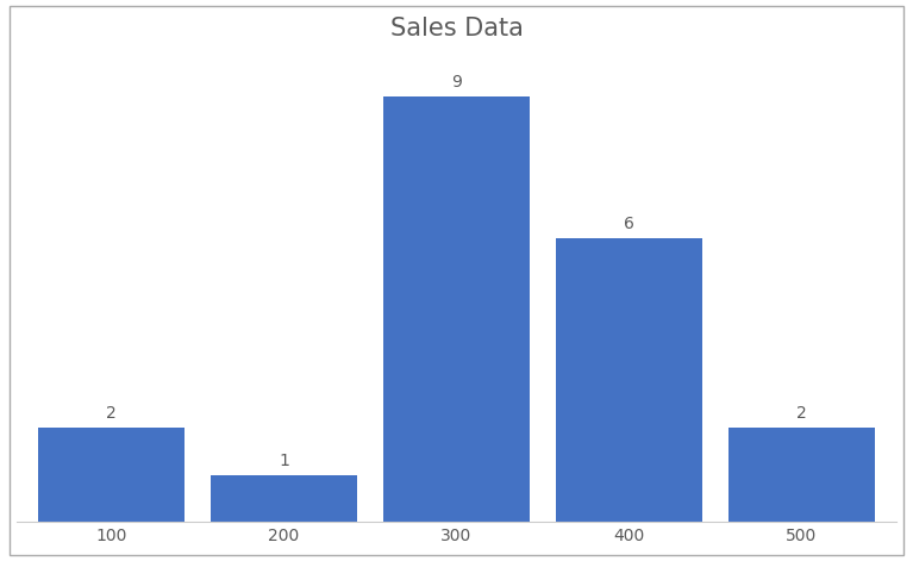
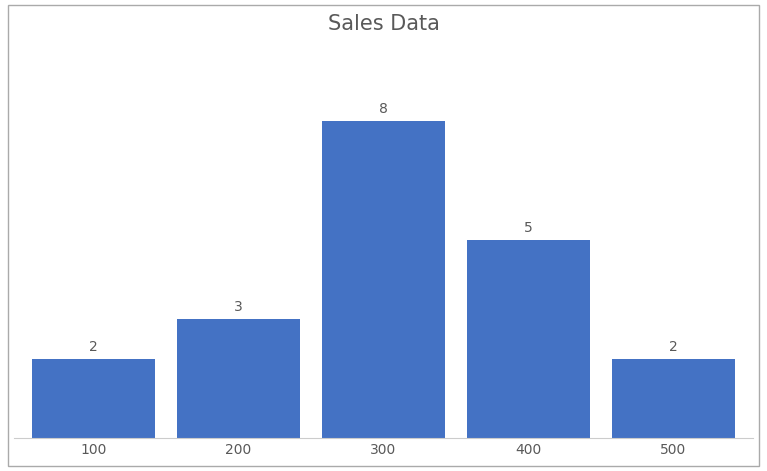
200: 1 -> 3
300: 9 -> 8
400: 6 -> 5
